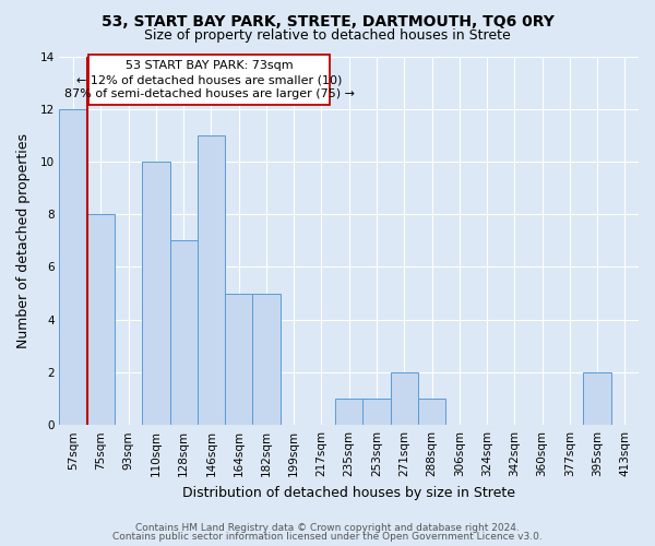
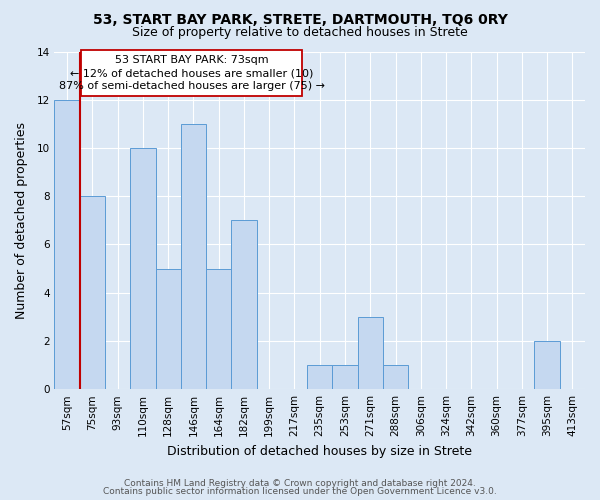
128sqm: 7 -> 5
182sqm: 5 -> 7
271sqm: 2 -> 3
